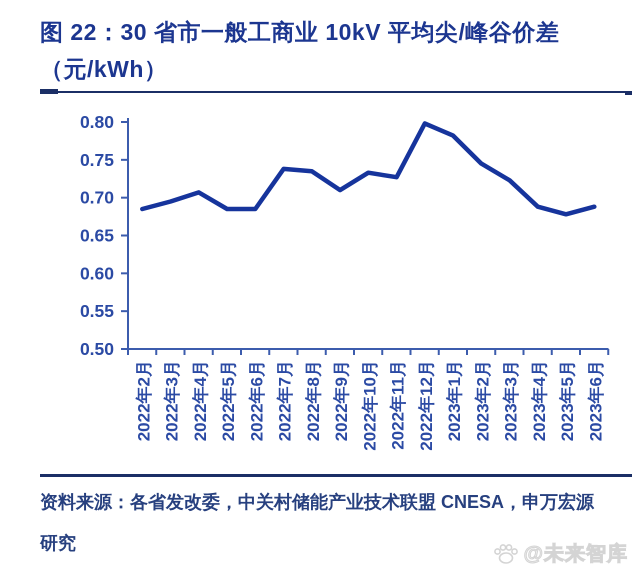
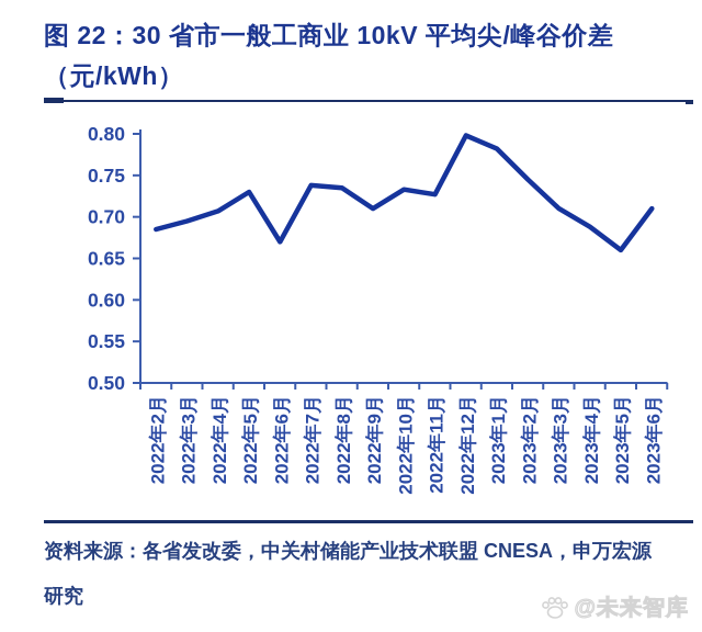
2022年5月: 0.69 -> 0.73
2022年6月: 0.69 -> 0.67
2023年3月: 0.72 -> 0.71
2023年5月: 0.68 -> 0.66
2023年6月: 0.69 -> 0.71
